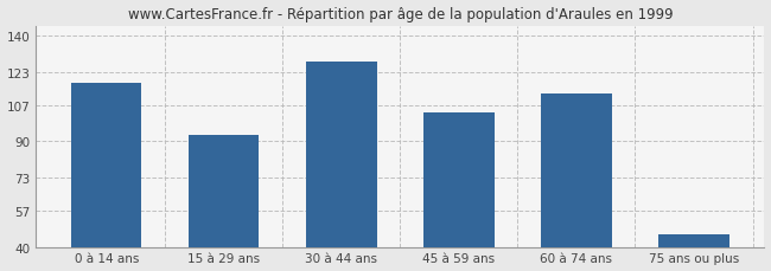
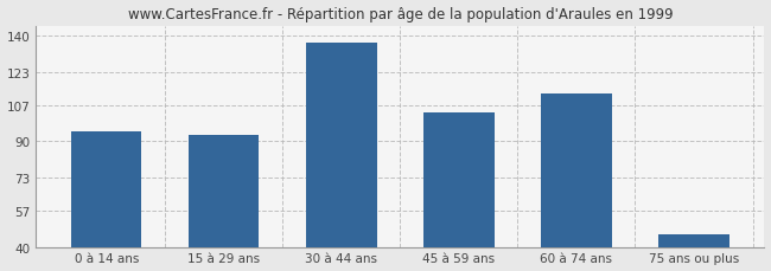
0 à 14 ans: 118 -> 95
30 à 44 ans: 128 -> 137
